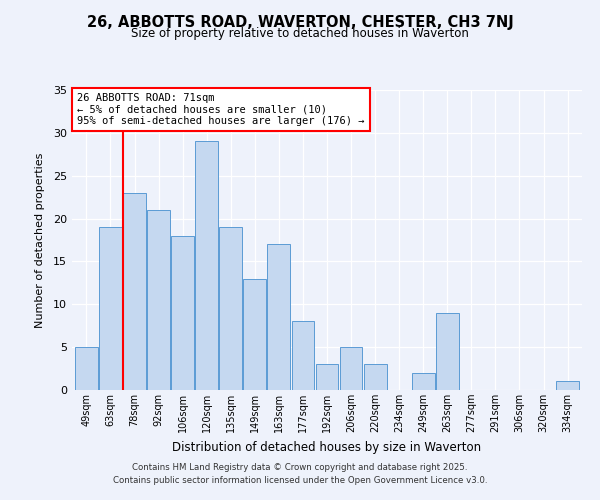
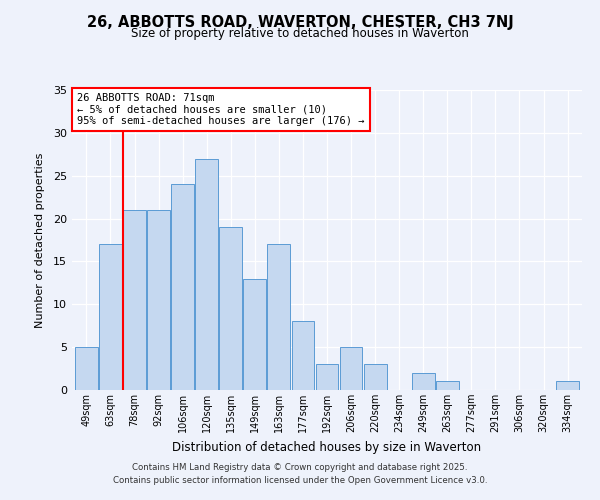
63sqm: 19 -> 17
78sqm: 23 -> 21
106sqm: 18 -> 24
120sqm: 29 -> 27
263sqm: 9 -> 1
